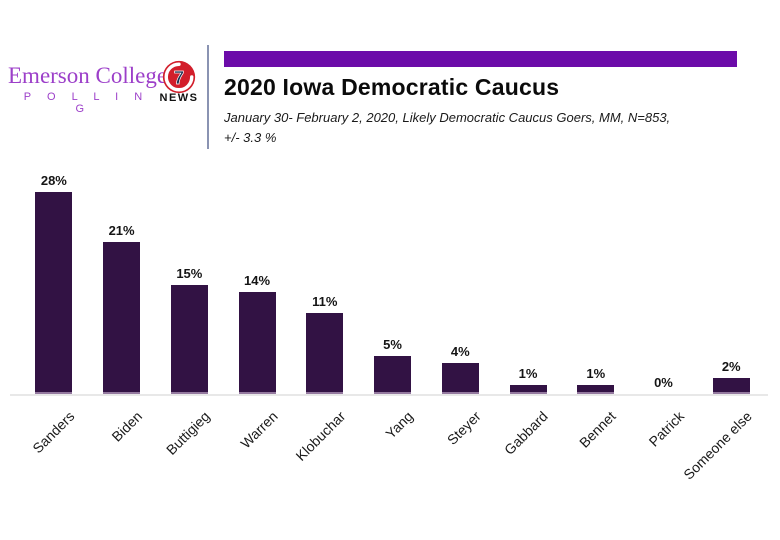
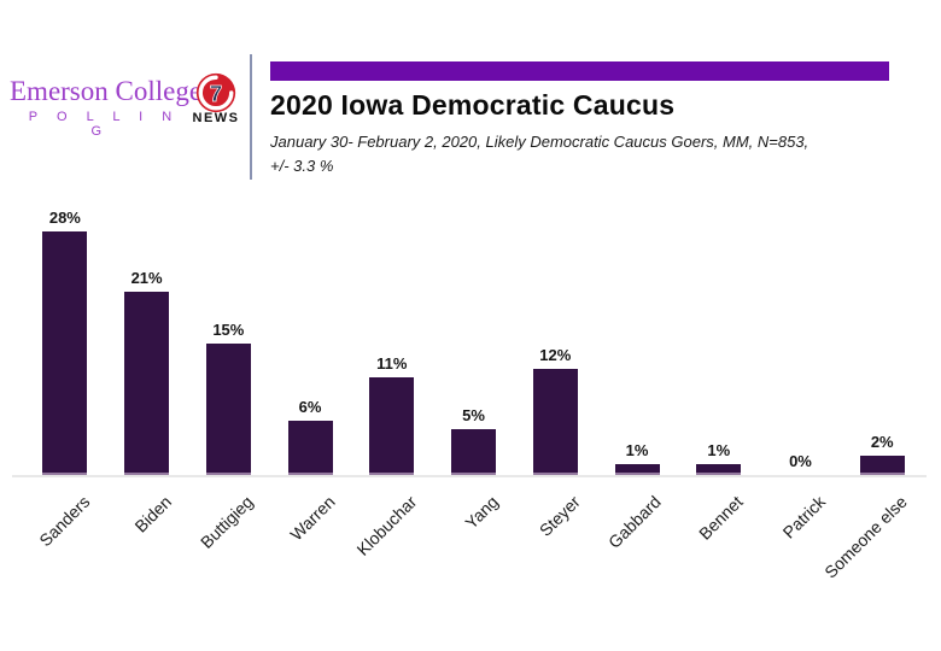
Warren: 14% -> 6%
Steyer: 4% -> 12%
